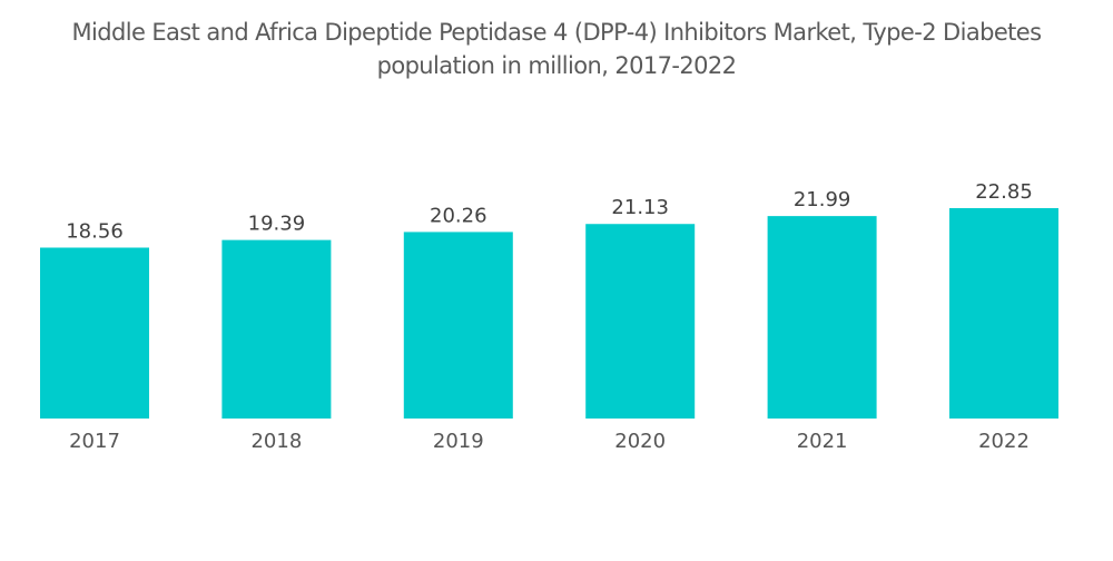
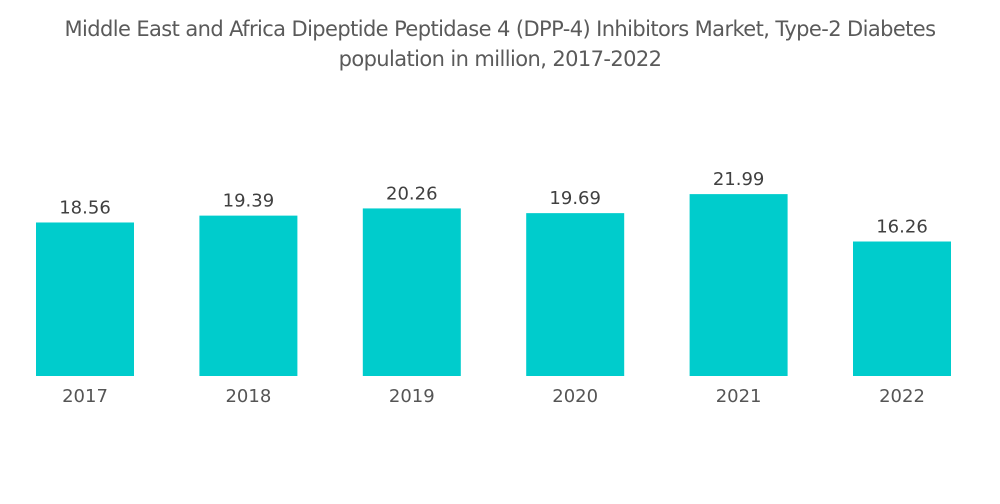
2020: 21.13 -> 19.69
2022: 22.85 -> 16.26
